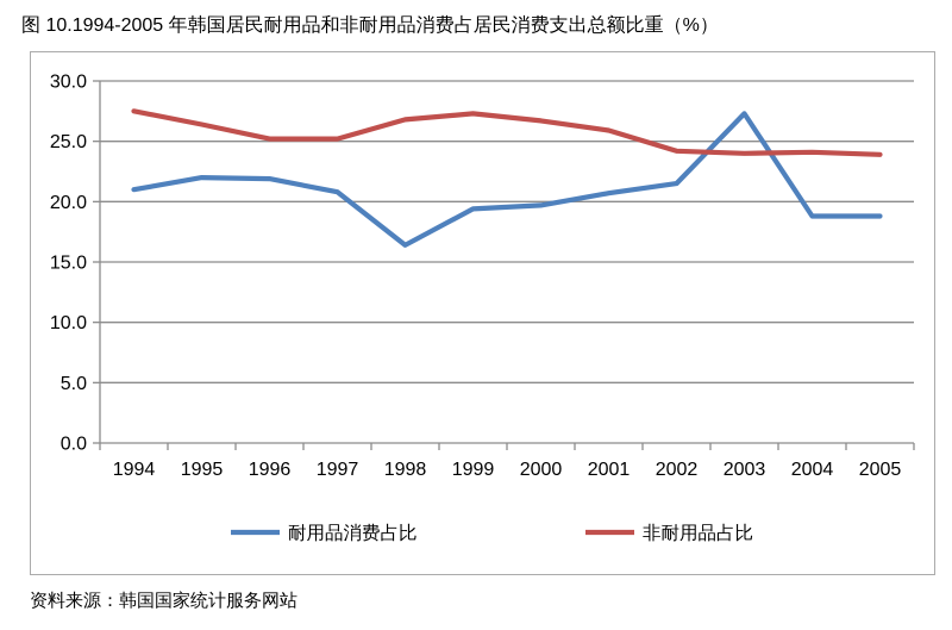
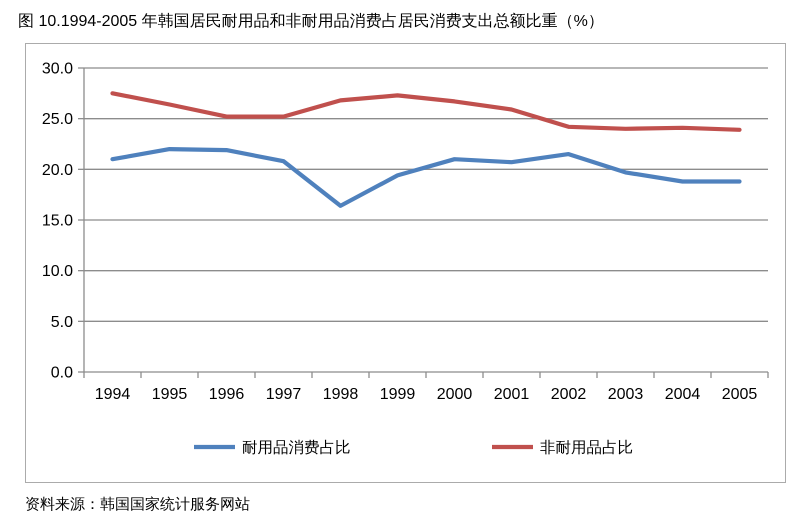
耐用品消费占比/2000: 19.7 -> 21.0
耐用品消费占比/2003: 27.3 -> 19.7
